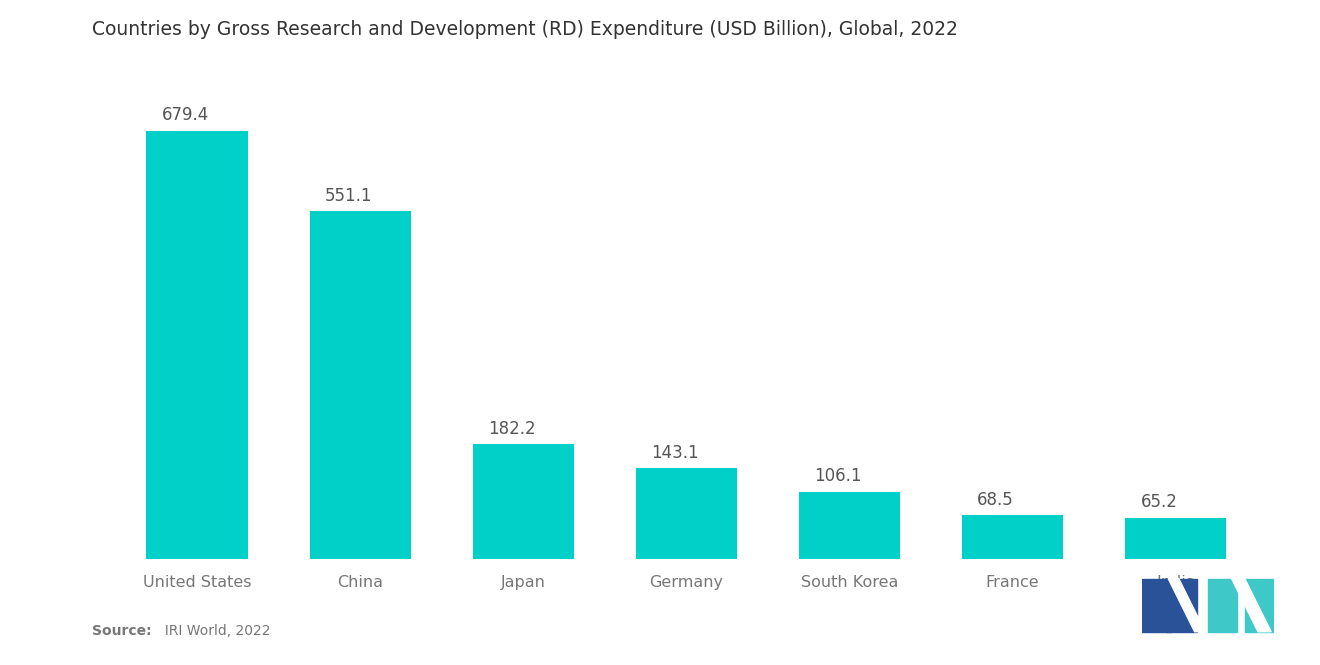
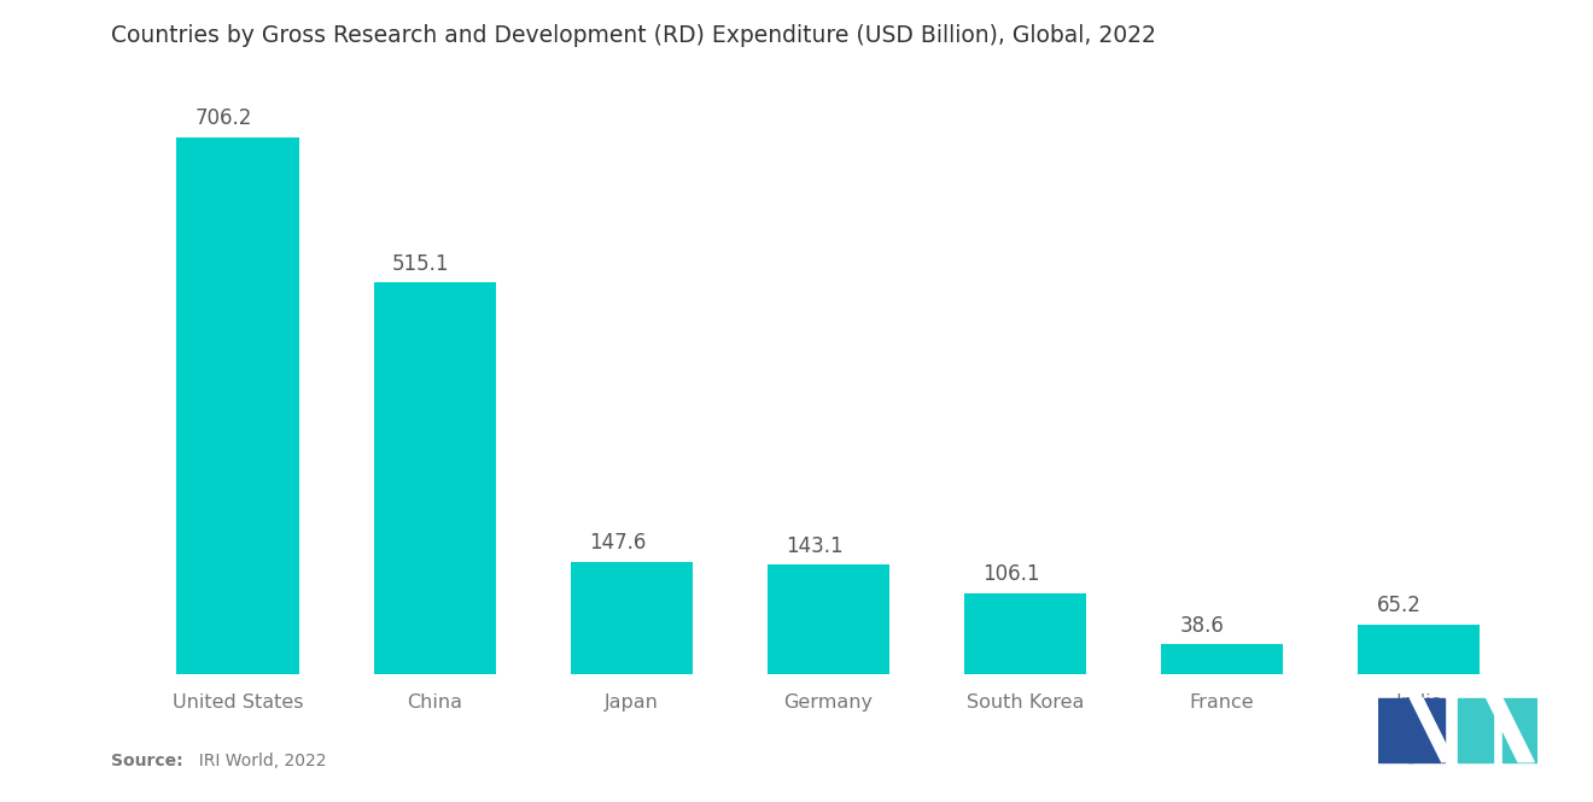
United States: 679.4 -> 706.2
China: 551.1 -> 515.1
Japan: 182.2 -> 147.6
France: 68.5 -> 38.6
